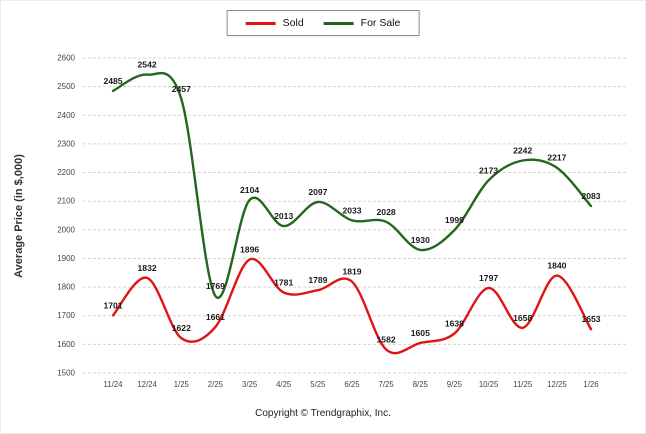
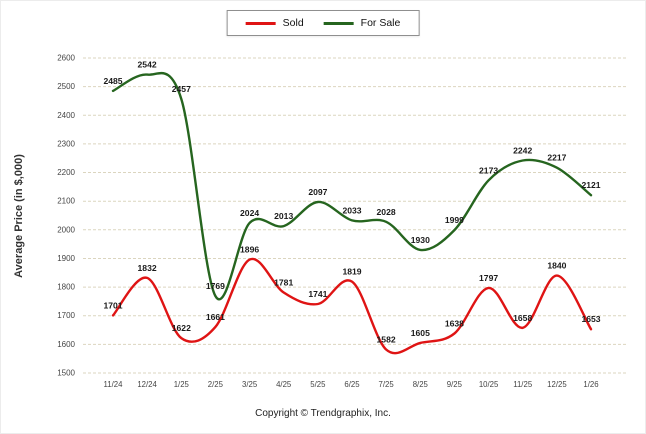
For Sale/3/25: 2104 -> 2024
Sold/5/25: 1789 -> 1741
For Sale/1/26: 2083 -> 2121
